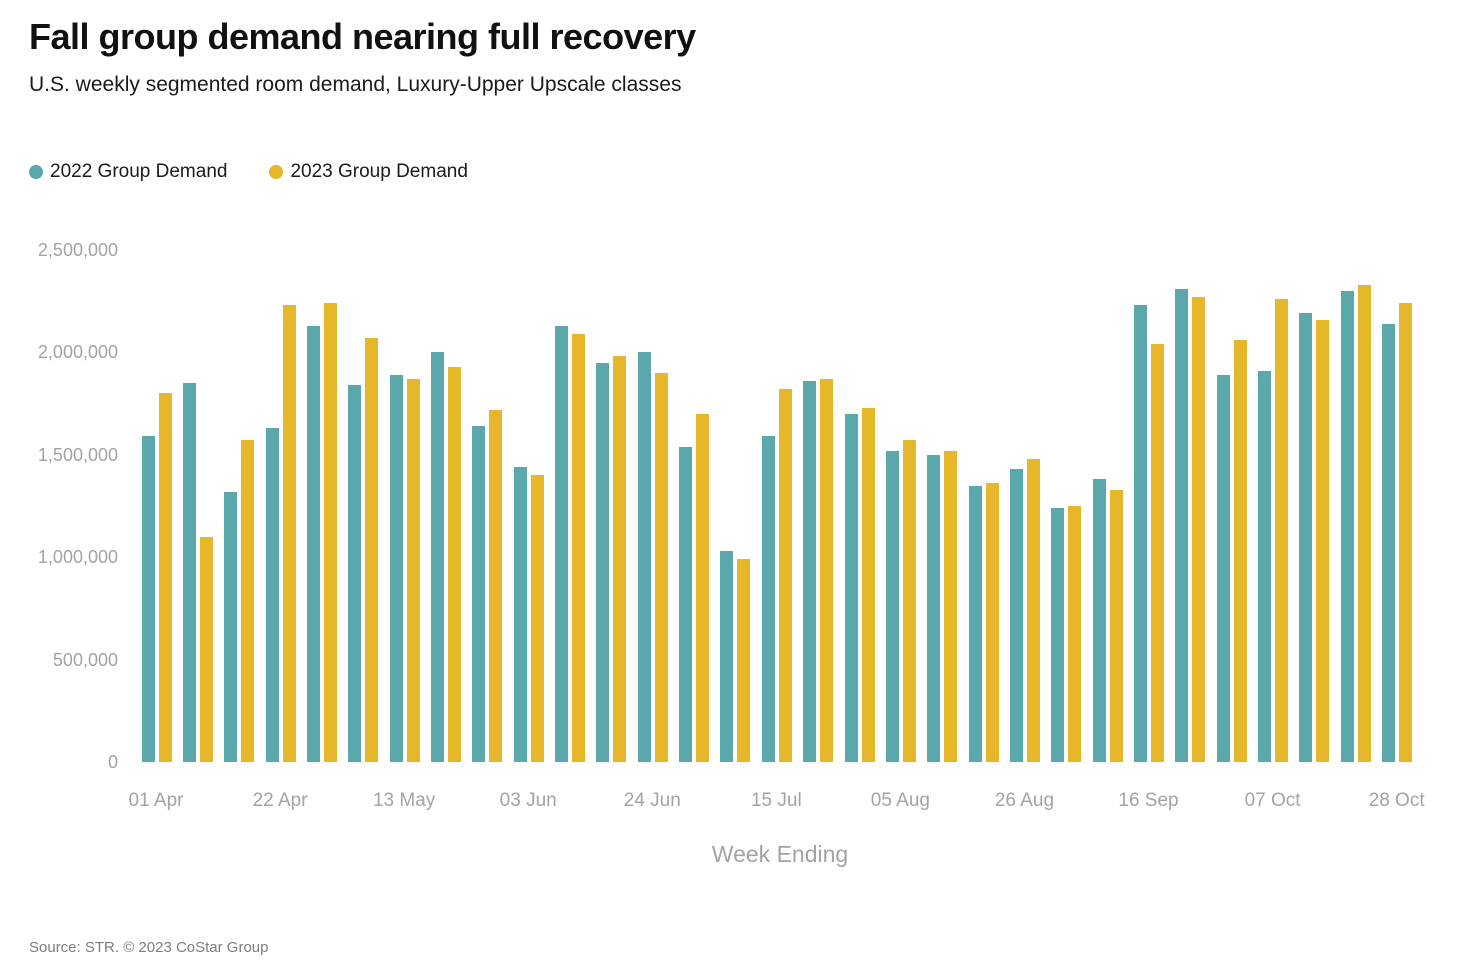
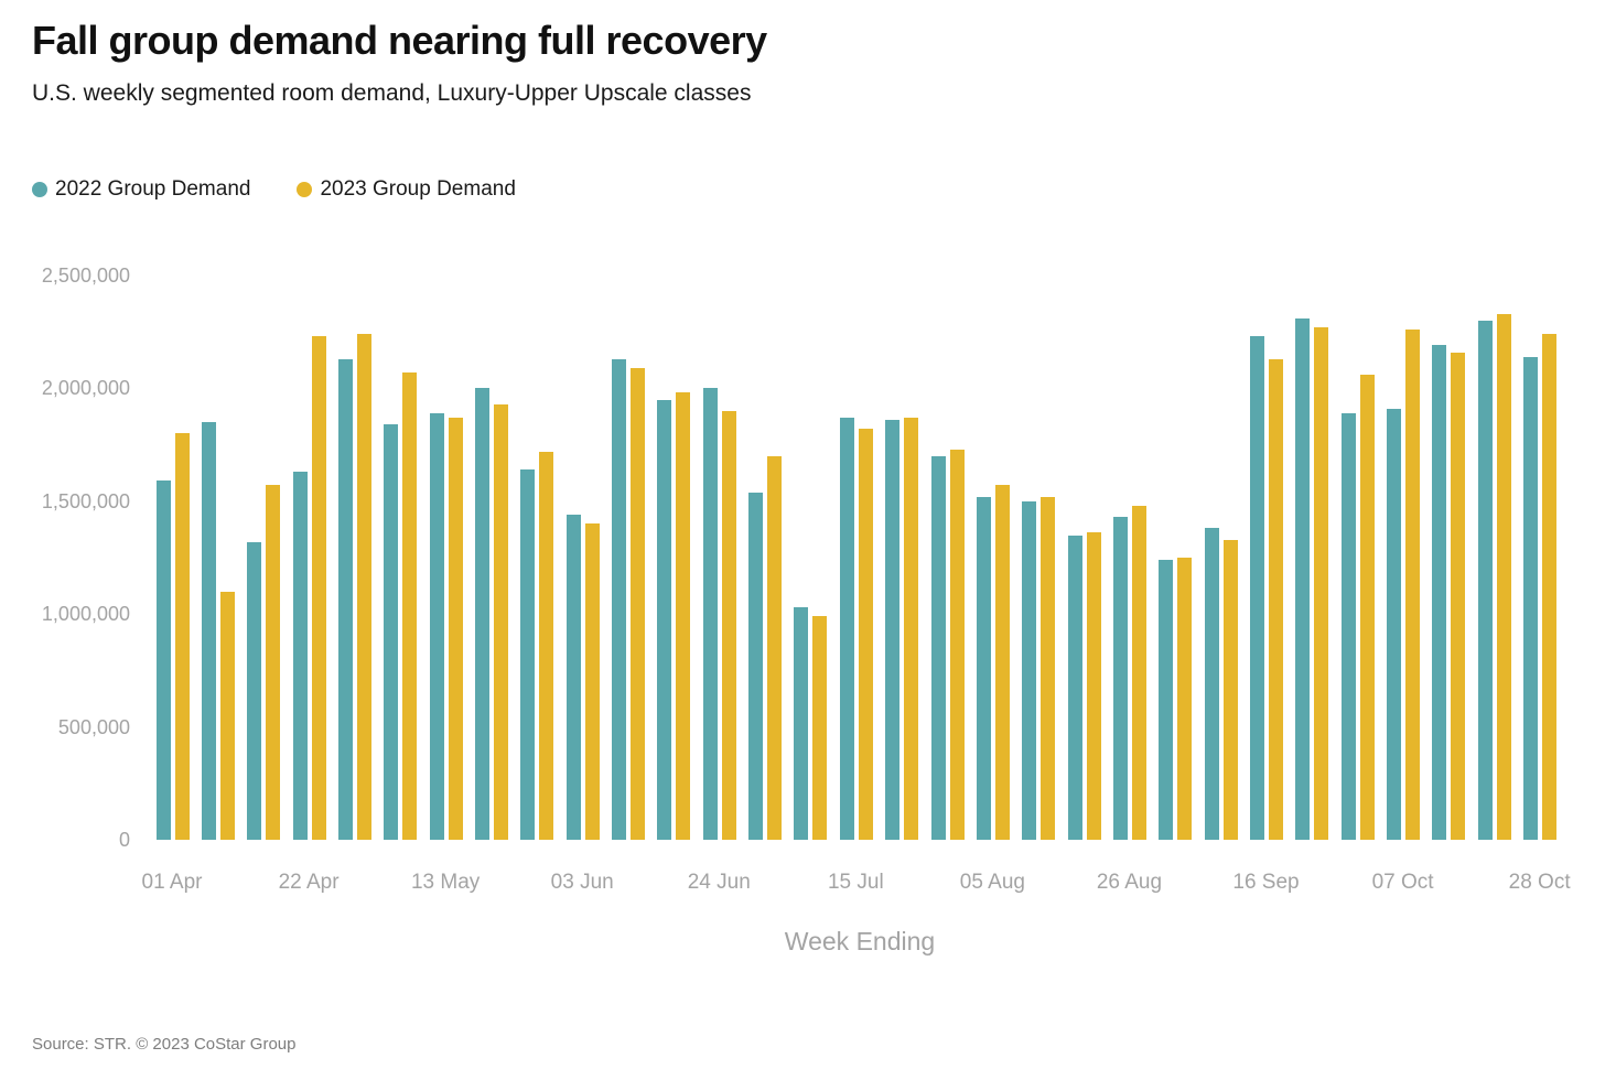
2022 Group Demand/15 Jul: 1590000 -> 1870000
2023 Group Demand/16 Sep: 2040000 -> 2130000
